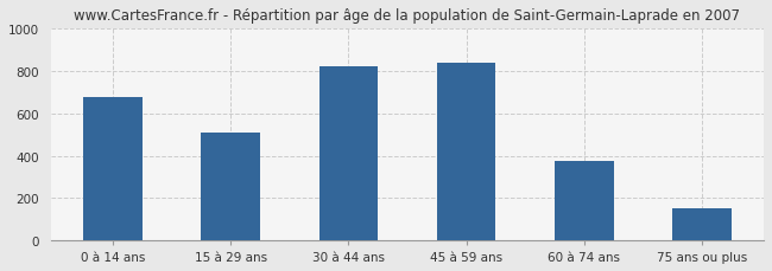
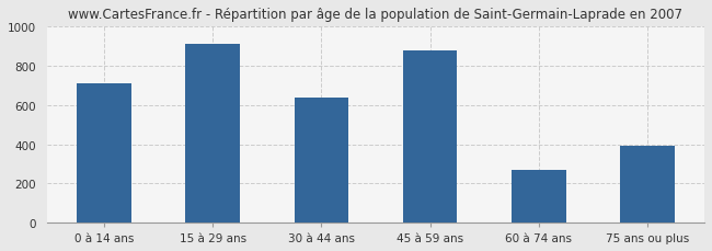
0 à 14 ans: 680 -> 710
15 à 29 ans: 510 -> 910
30 à 44 ans: 820 -> 640
45 à 59 ans: 840 -> 880
60 à 74 ans: 380 -> 270
75 ans ou plus: 150 -> 390
